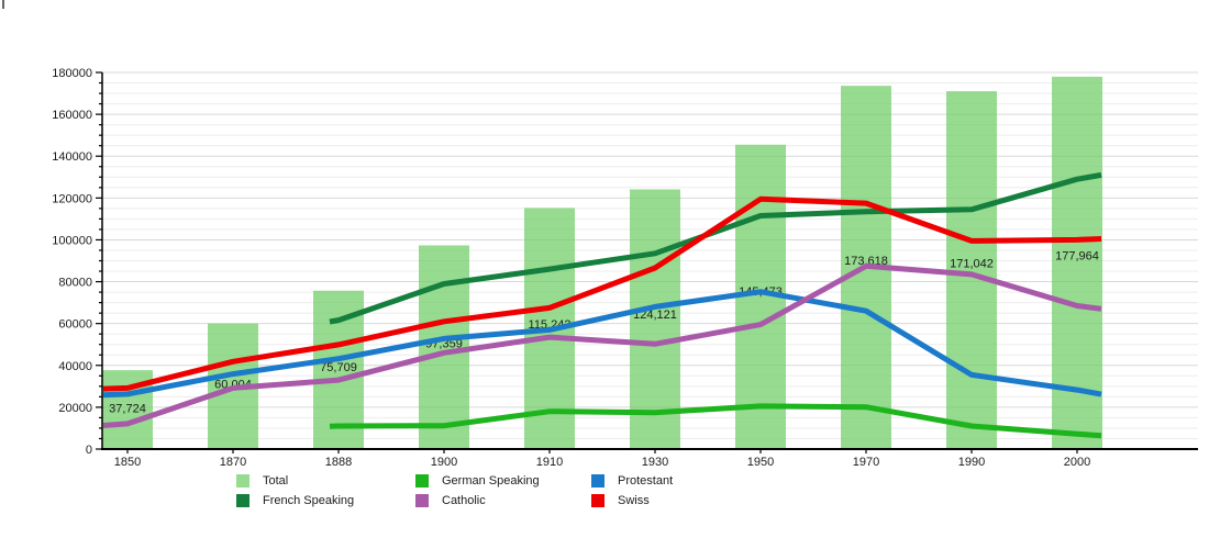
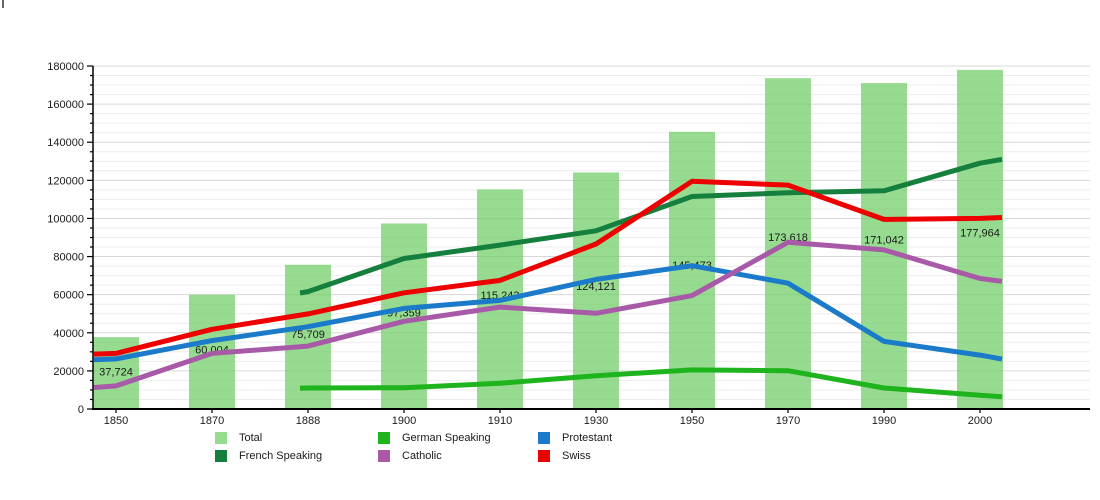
German Speaking/1910: 18000 -> 14000
